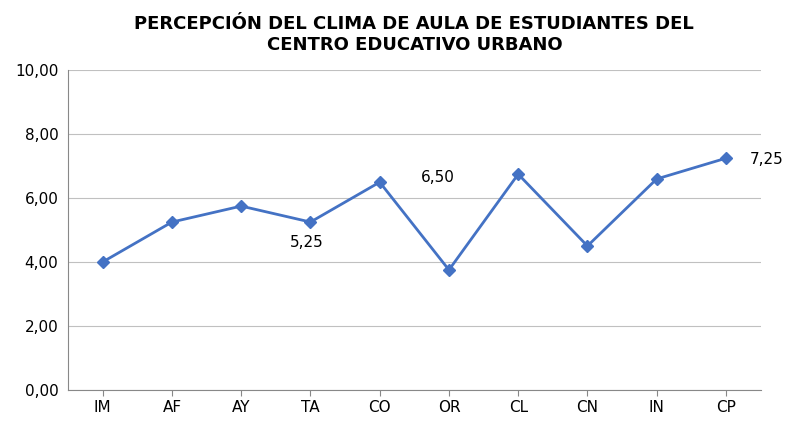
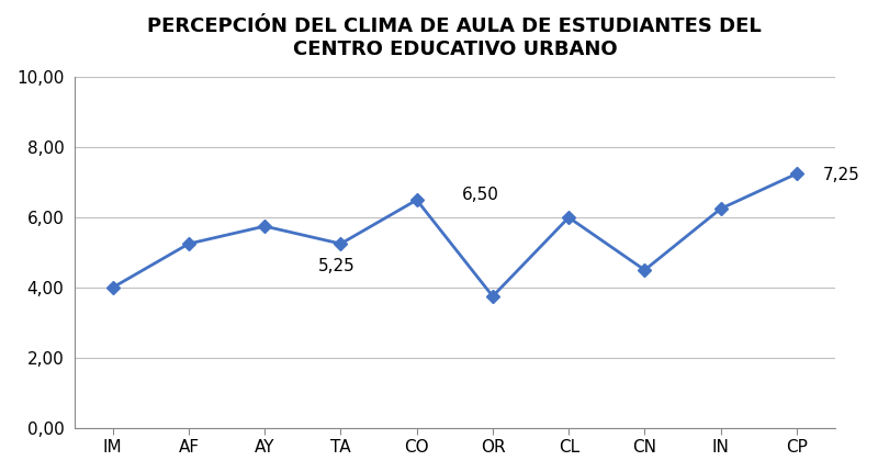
CL: 6,75 -> 6,00
IN: 6,60 -> 6,25
